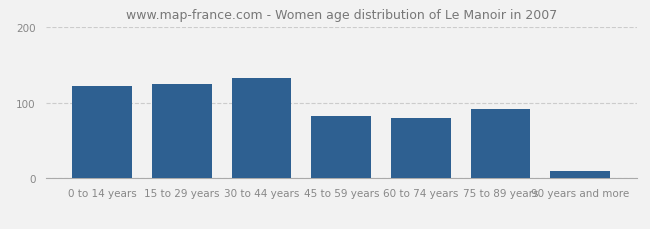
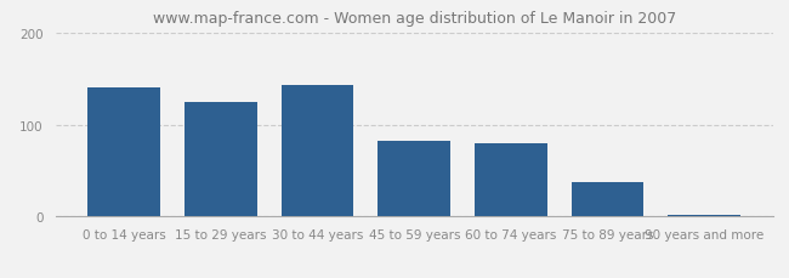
0 to 14 years: 122 -> 140
30 to 44 years: 132 -> 143
75 to 89 years: 92 -> 38
90 years and more: 10 -> 2
